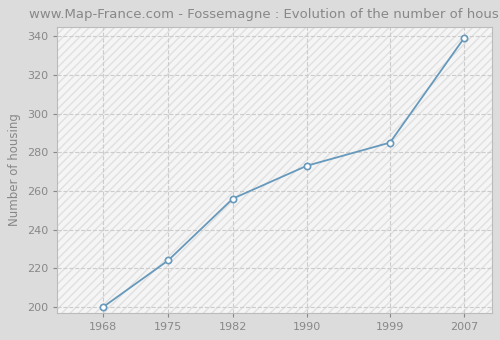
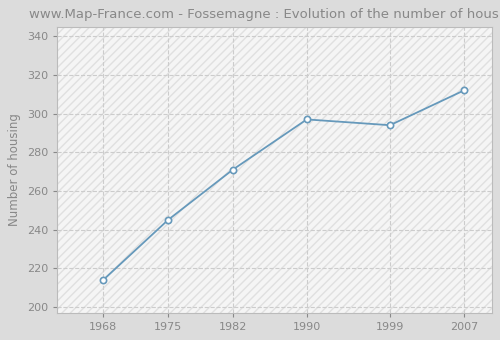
1968: 200 -> 214
1975: 224 -> 245
1982: 256 -> 271
1990: 273 -> 297
1999: 285 -> 294
2007: 339 -> 312
